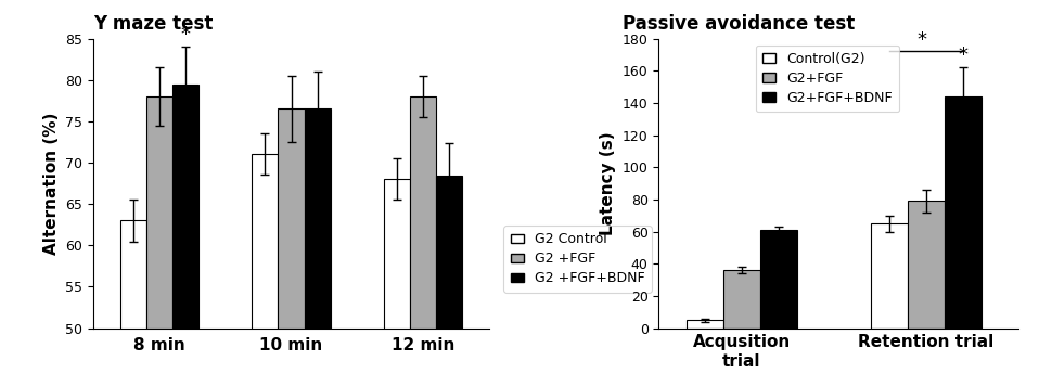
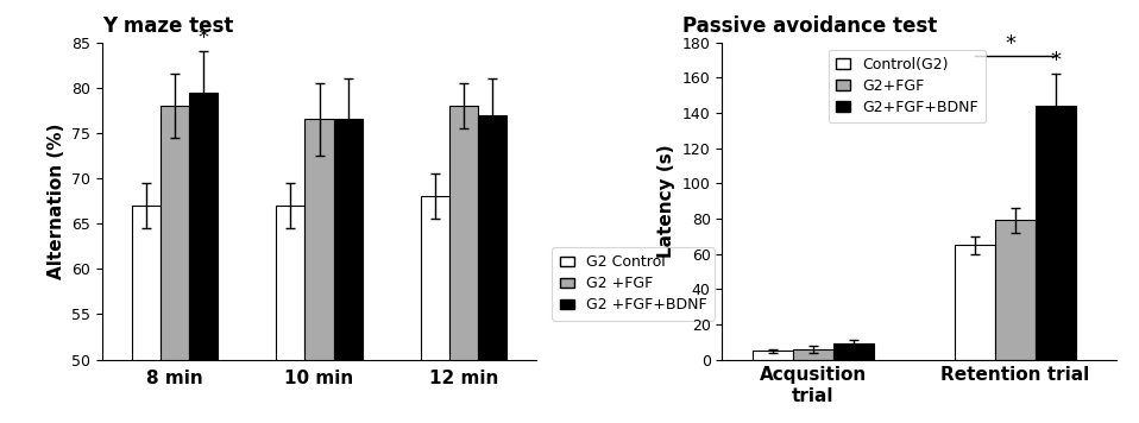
Y maze test/G2 Control/8 min: 63 -> 67
Y maze test/G2 Control/10 min: 71 -> 67
Y maze test/G2 +FGF+BDNF/12 min: 68.4 -> 77.0
Passive avoidance test/G2+FGF/Acqusition trial: 36 -> 6
Passive avoidance test/G2+FGF+BDNF/Acqusition trial: 61 -> 9
